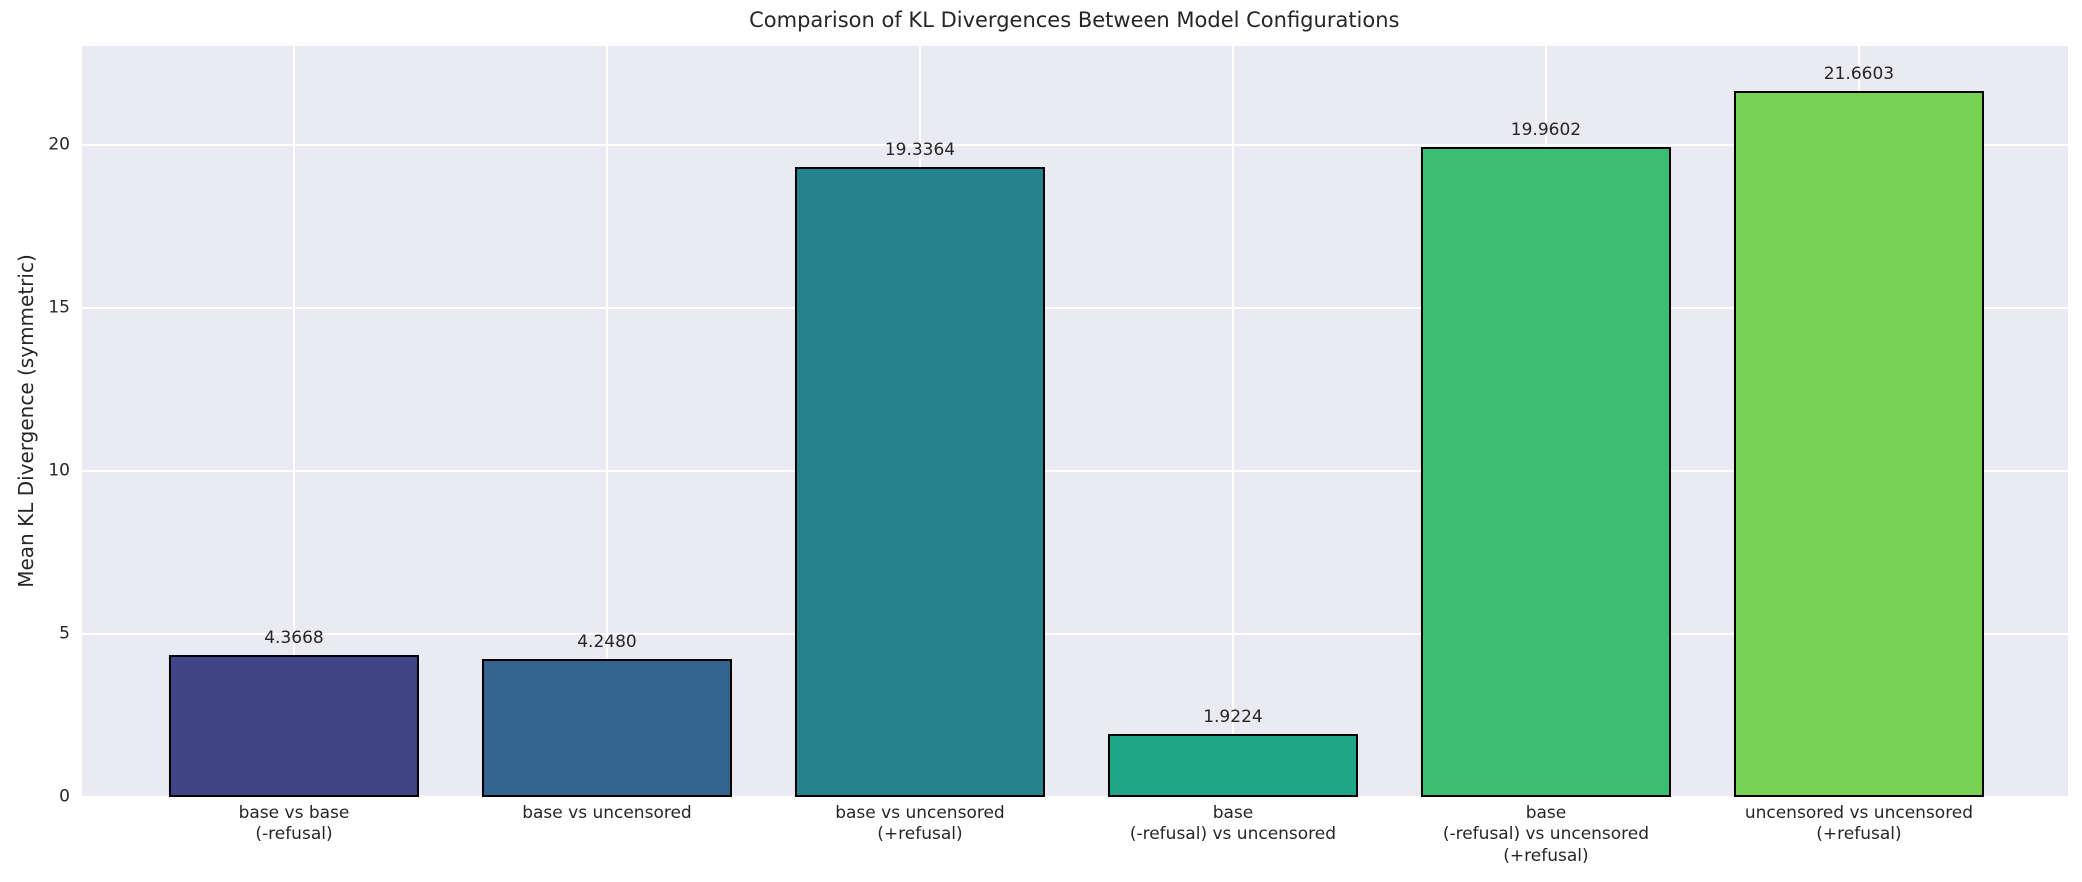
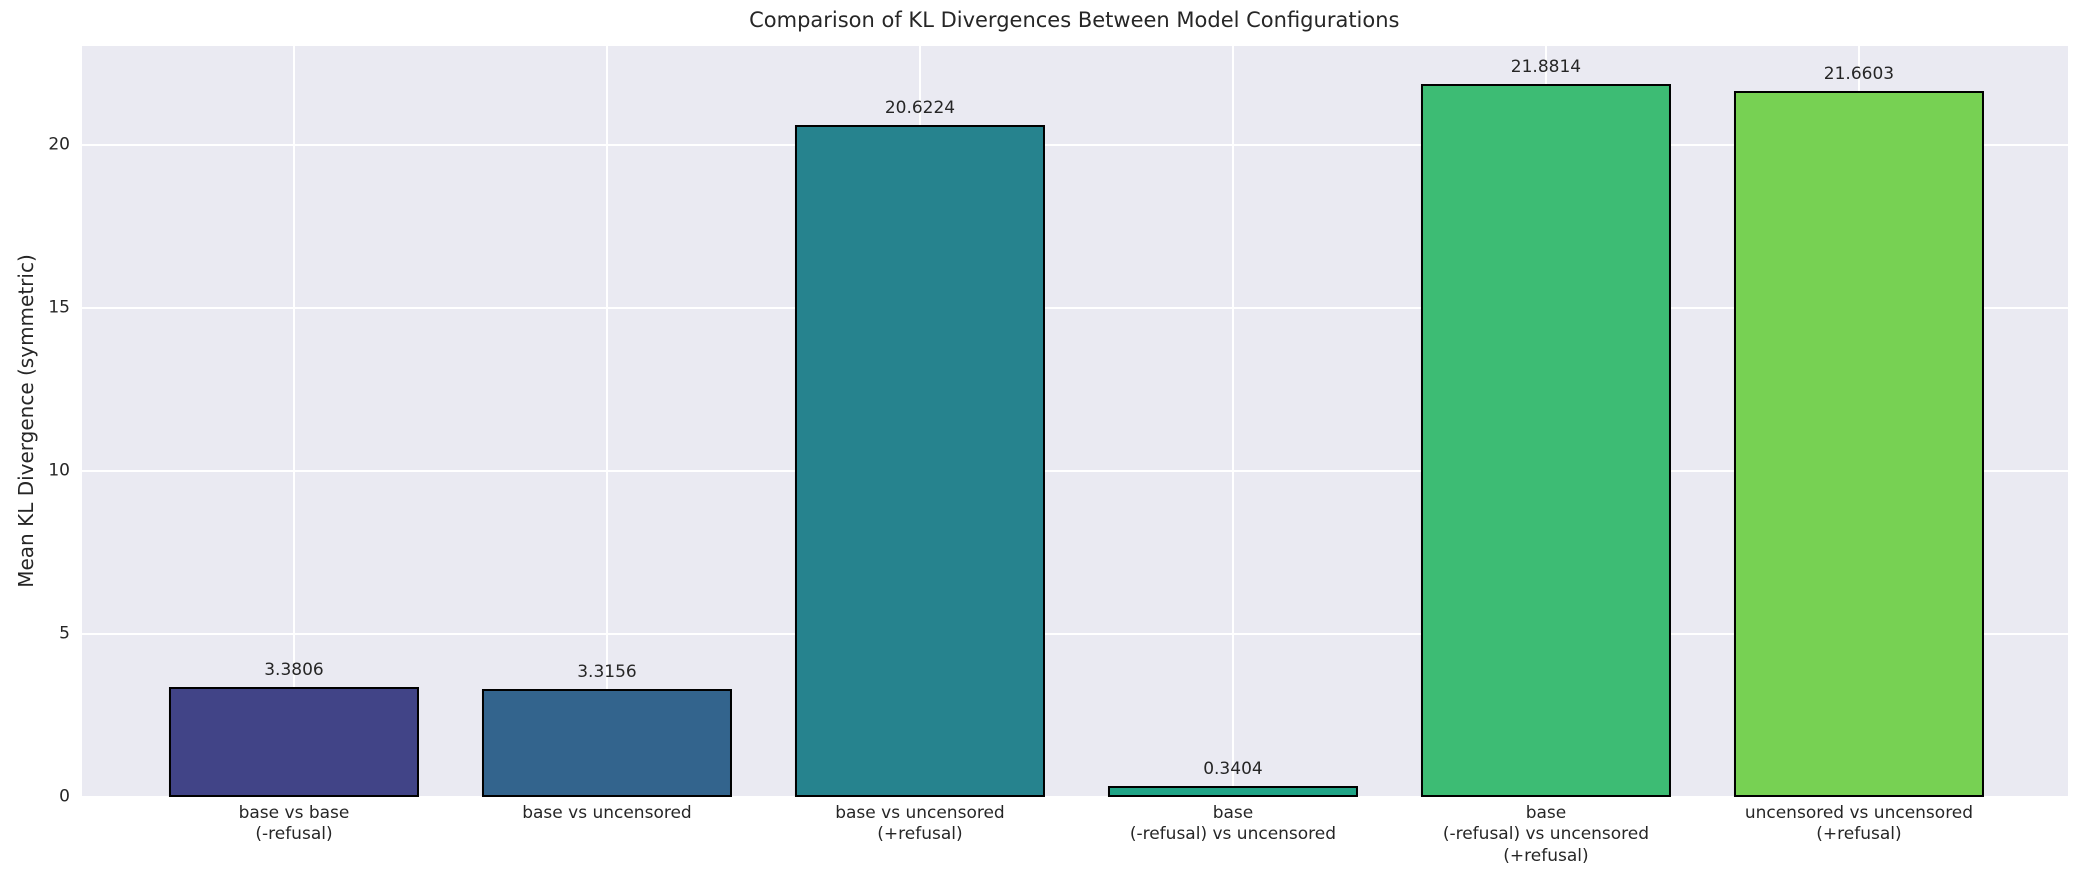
base vs base (-refusal): 4.3668 -> 3.3806
base vs uncensored: 4.2480 -> 3.3156
base vs uncensored (+refusal): 19.3364 -> 20.6224
base (-refusal) vs uncensored: 1.9224 -> 0.3404
base (-refusal) vs uncensored (+refusal): 19.9602 -> 21.8814
